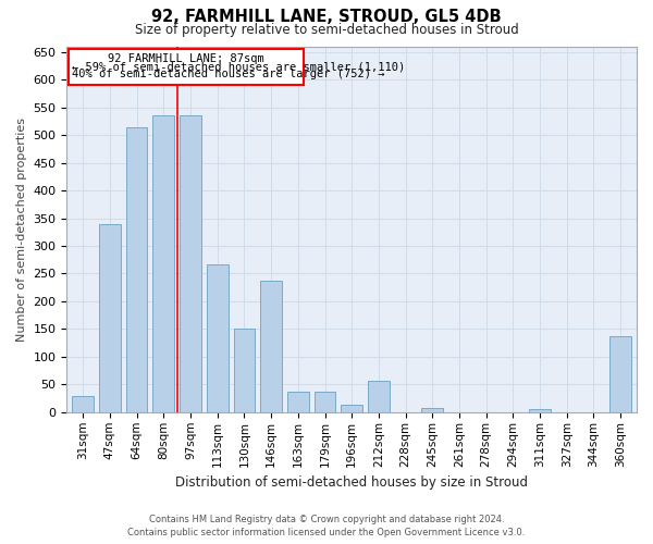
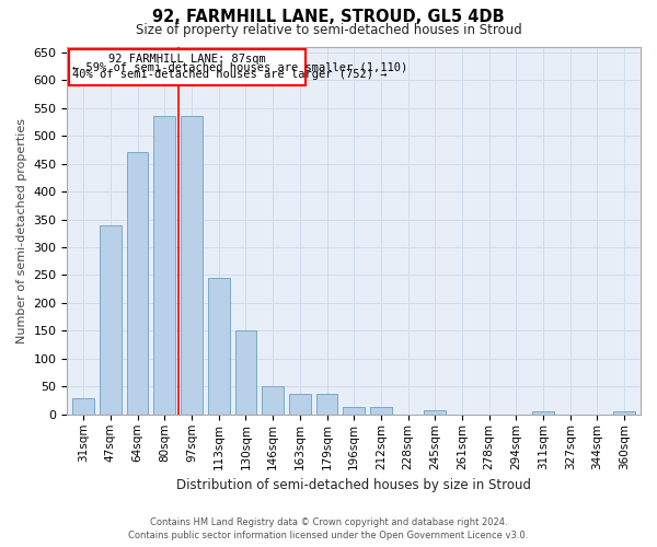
64sqm: 514 -> 470
113sqm: 266 -> 245
146sqm: 238 -> 50
212sqm: 56 -> 13
360sqm: 138 -> 6
